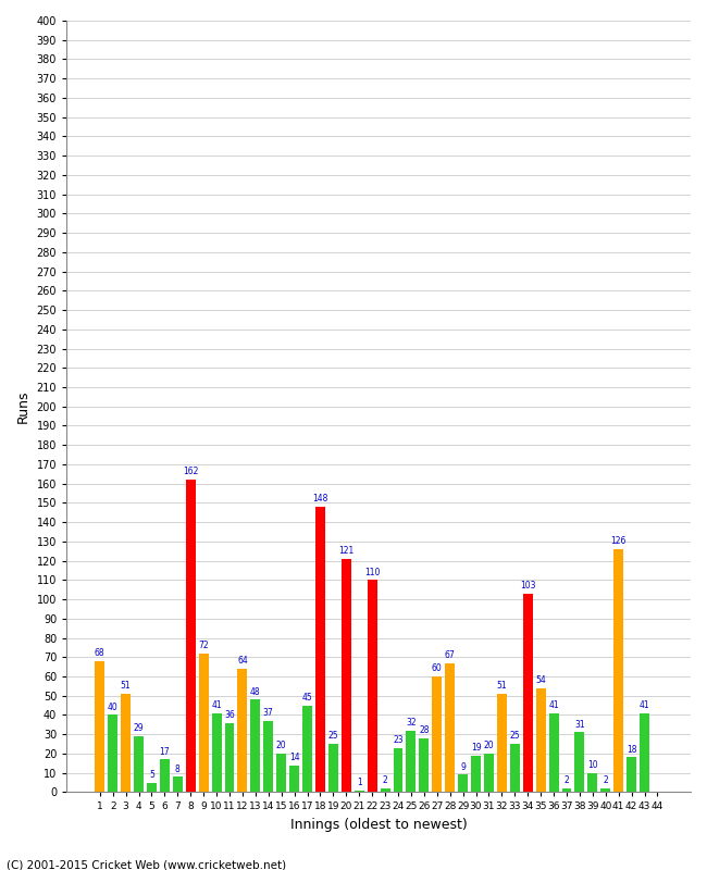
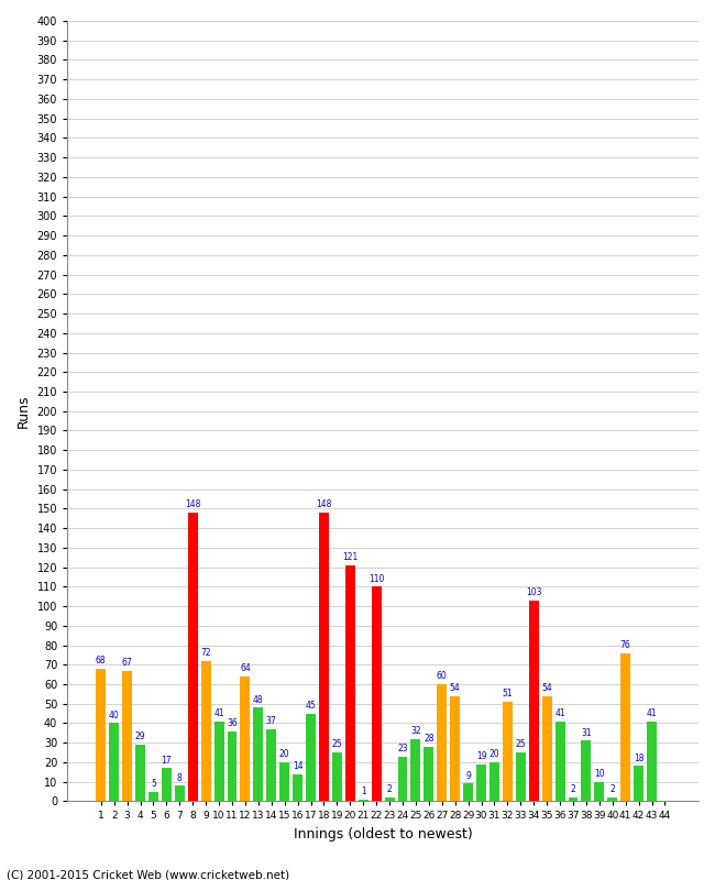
3: 51 -> 67
8: 162 -> 148
28: 67 -> 54
41: 126 -> 76
